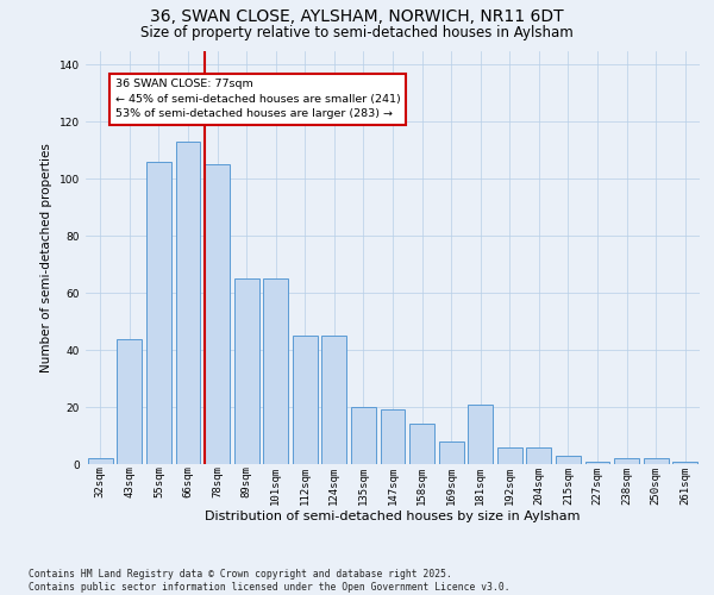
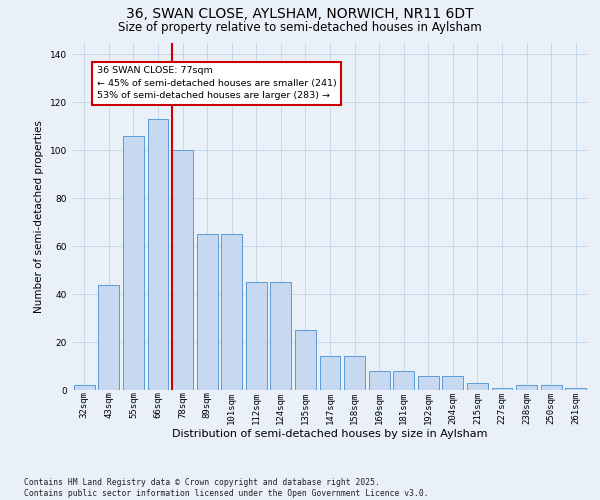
78sqm: 105 -> 100
135sqm: 20 -> 25
147sqm: 19 -> 14
181sqm: 21 -> 8
